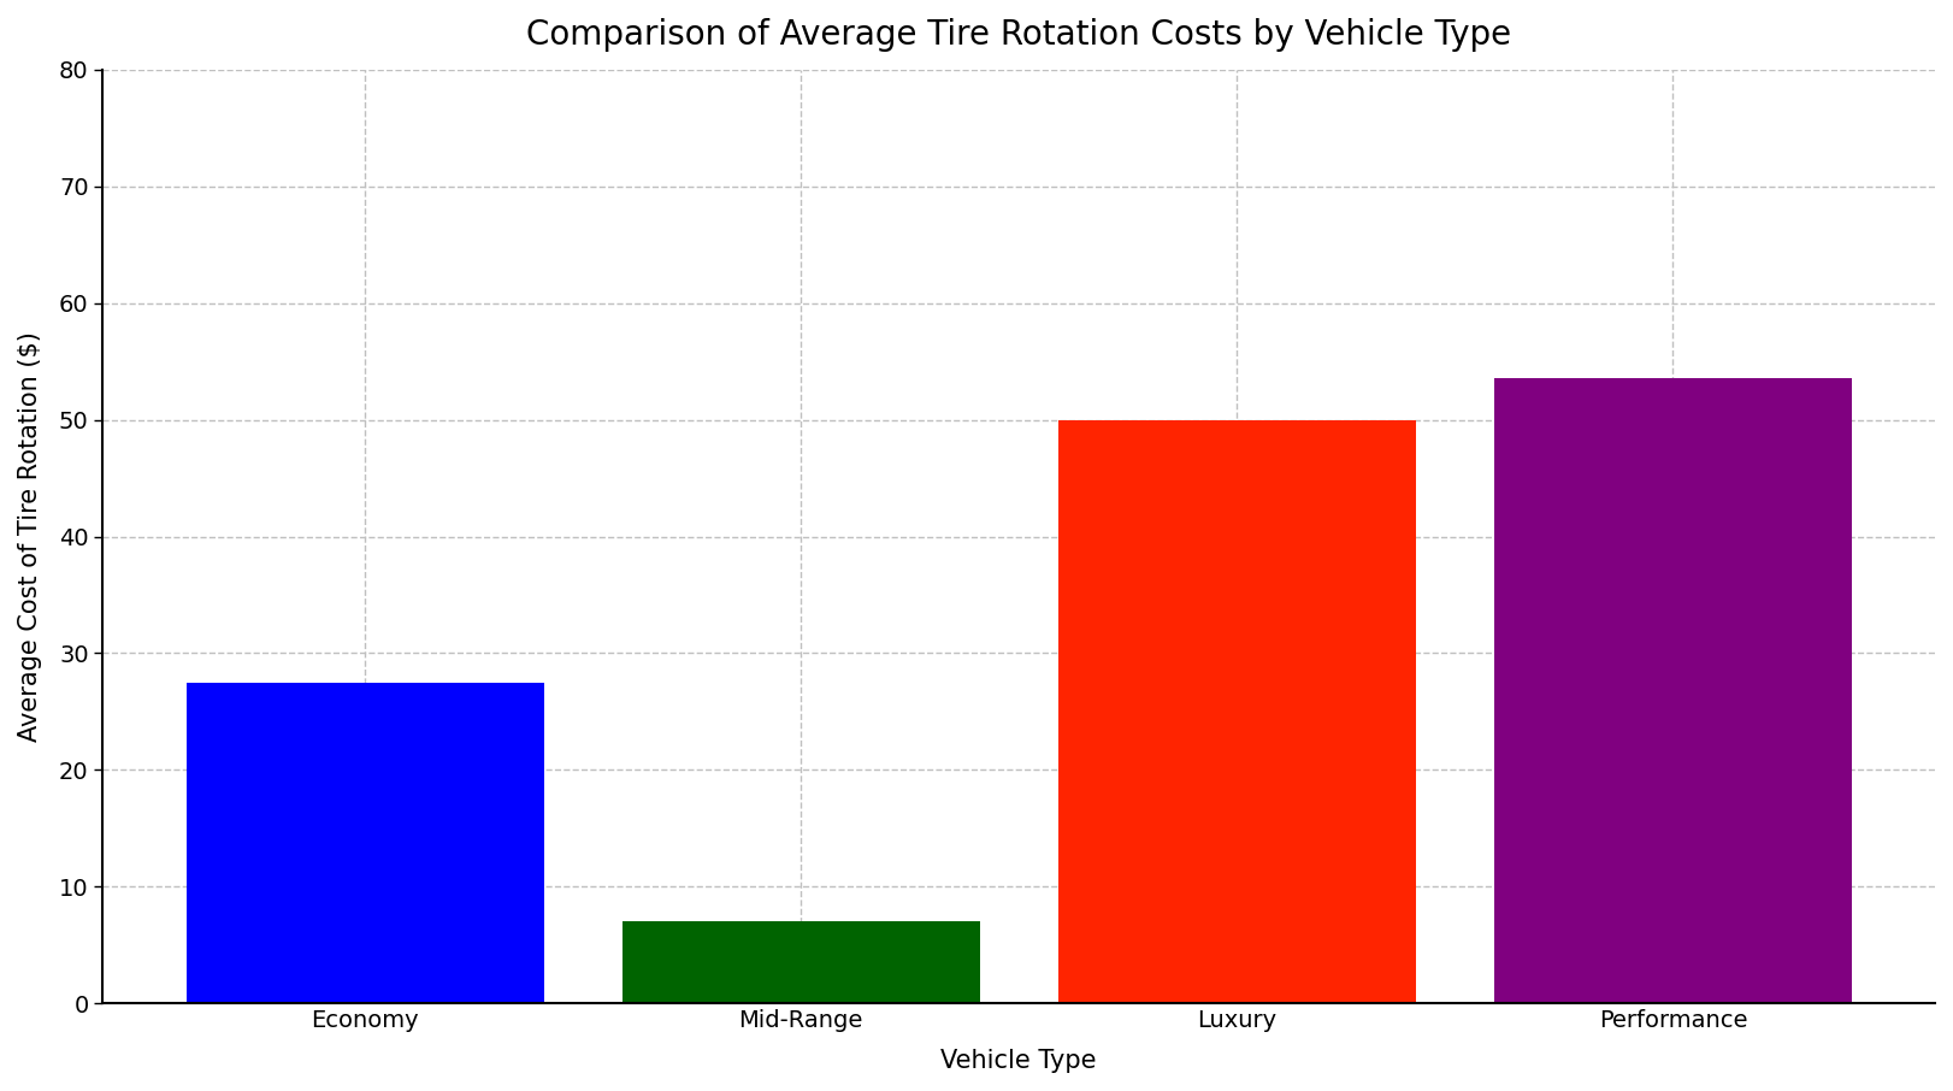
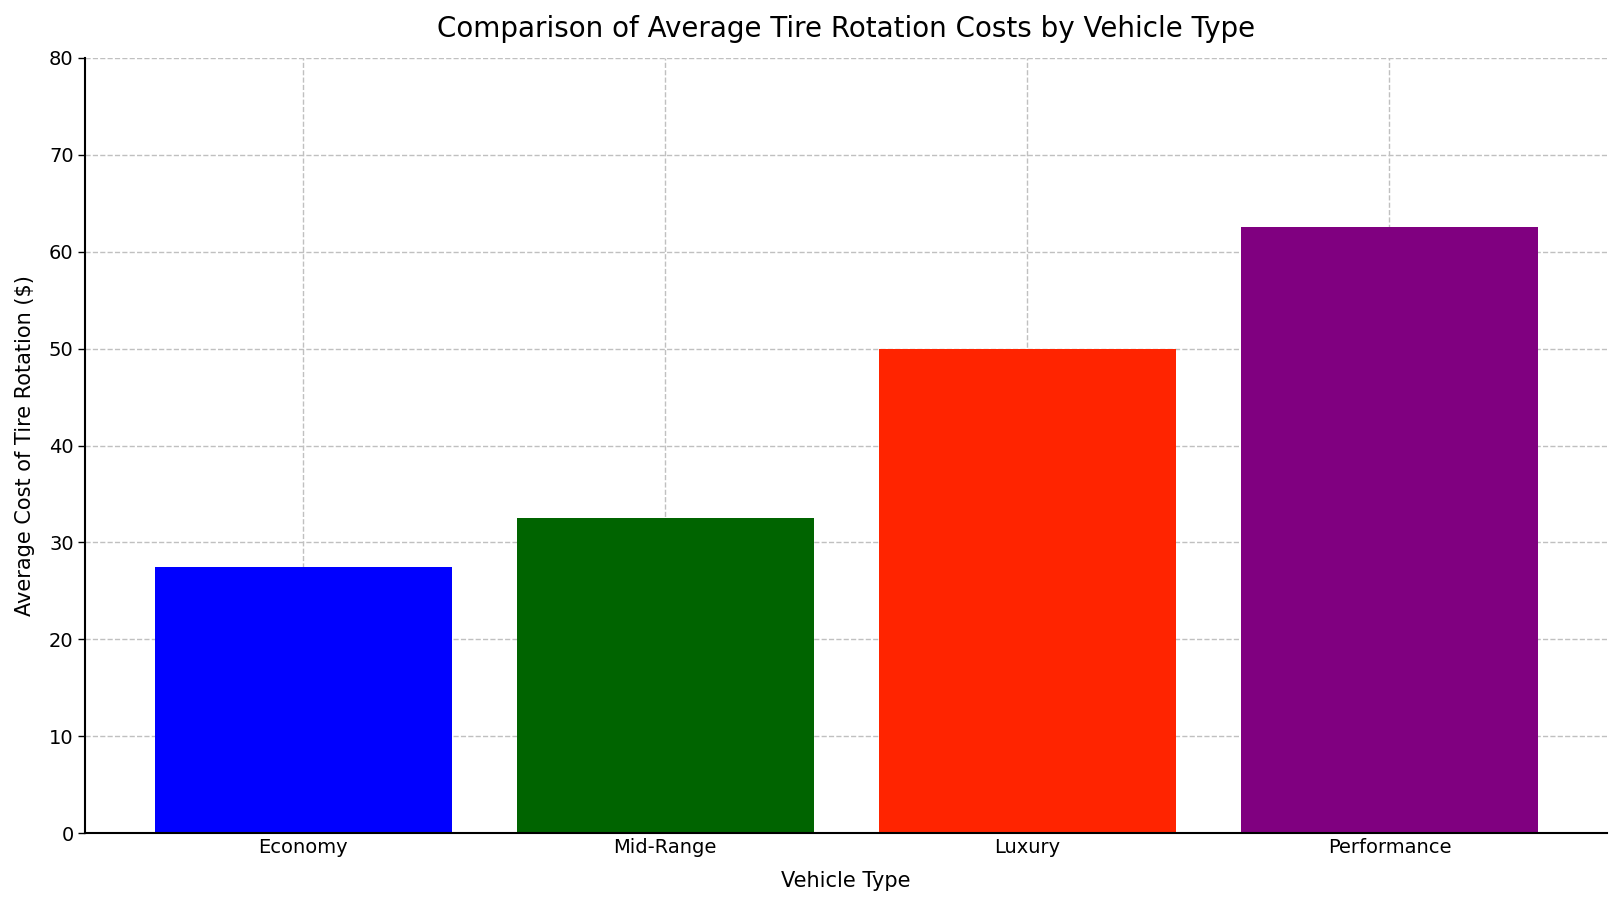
Mid-Range: 7.0 -> 32.5
Performance: 53.6 -> 62.5
